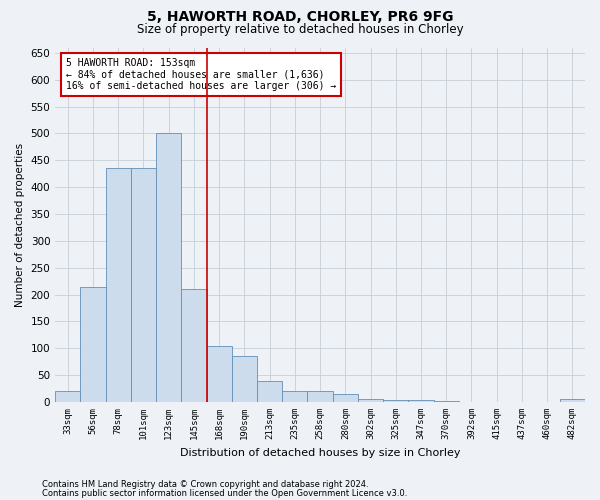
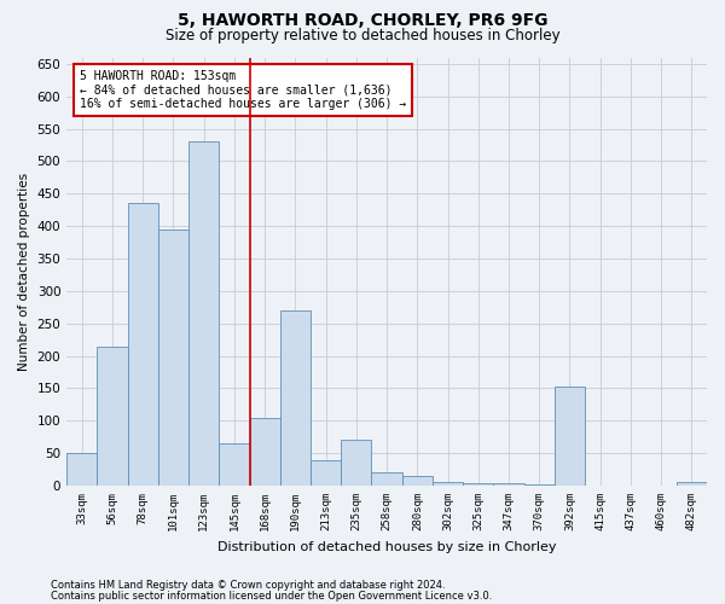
33sqm: 20 -> 50
101sqm: 435 -> 394
123sqm: 500 -> 530
145sqm: 210 -> 66
190sqm: 85 -> 270
235sqm: 20 -> 70
392sqm: 1 -> 152
